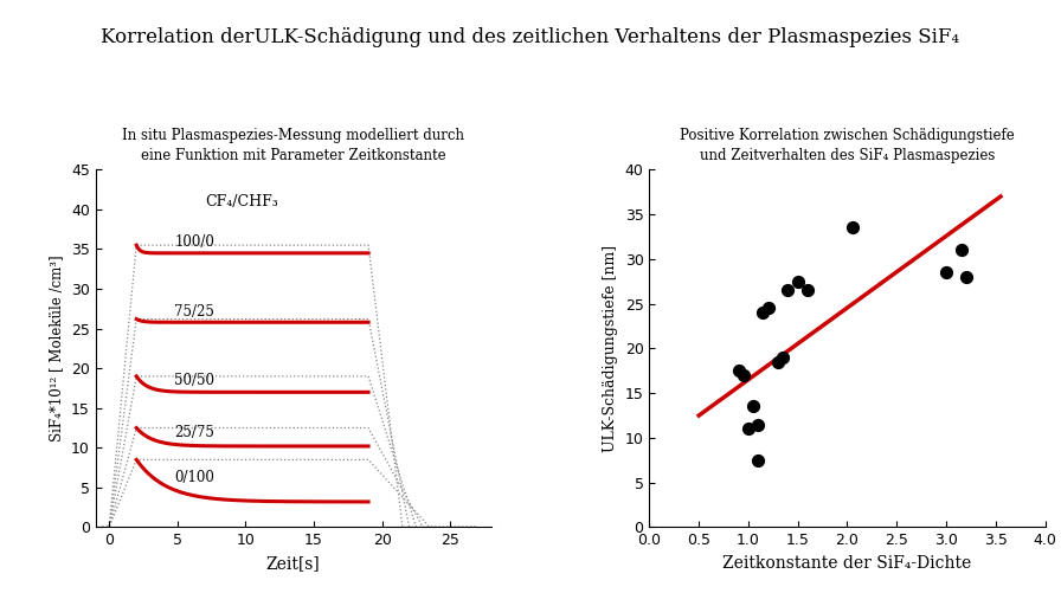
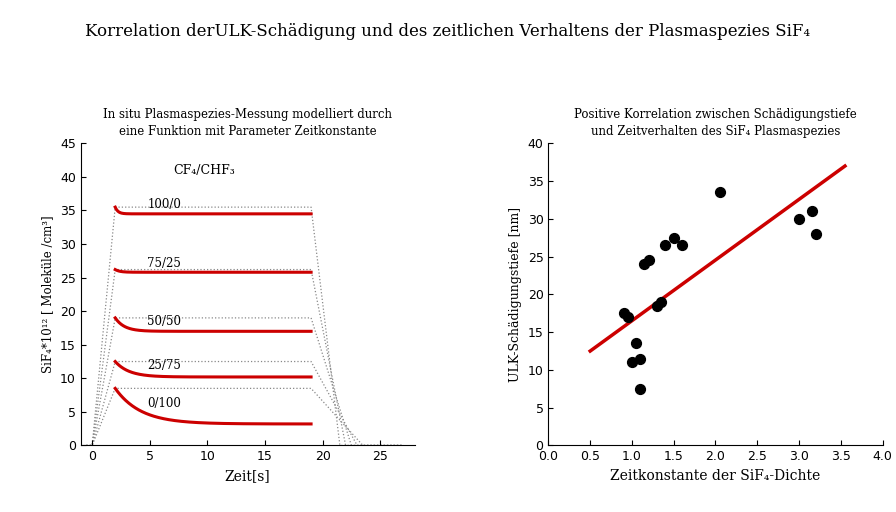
3.0: 28.5 -> 30.0
